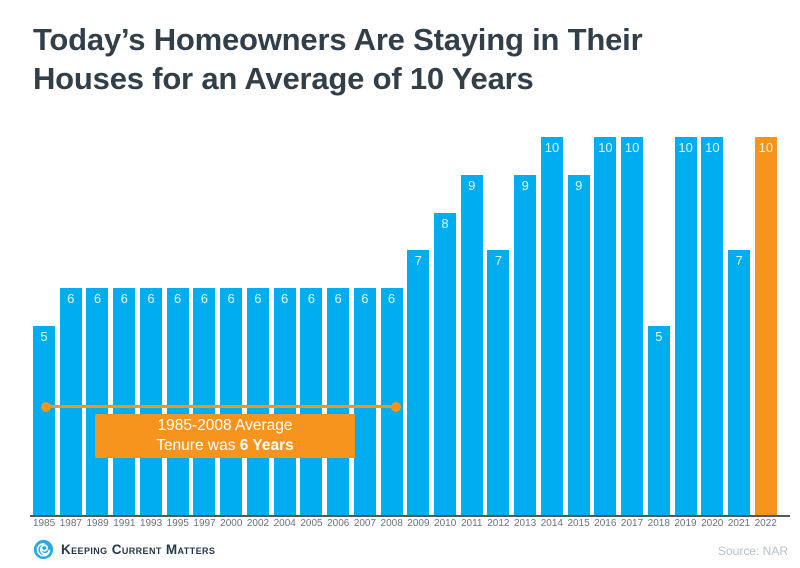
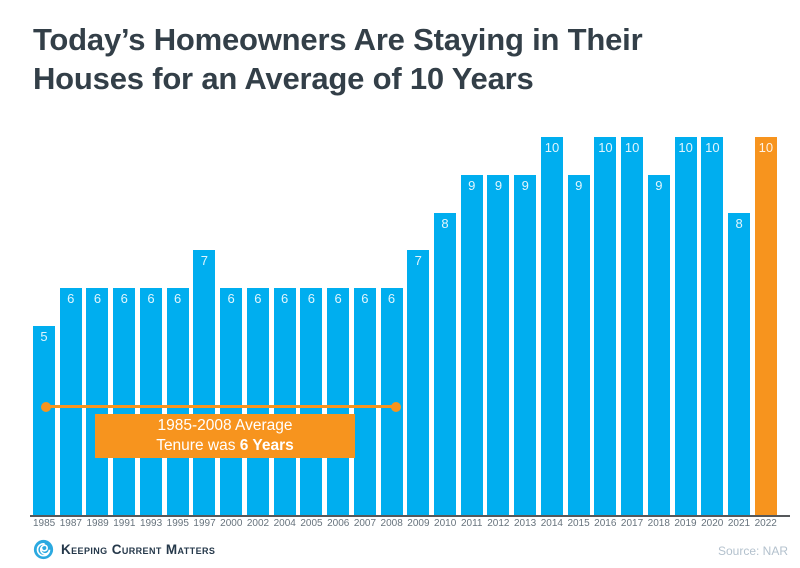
1997: 6 -> 7
2012: 7 -> 9
2018: 5 -> 9
2021: 7 -> 8
